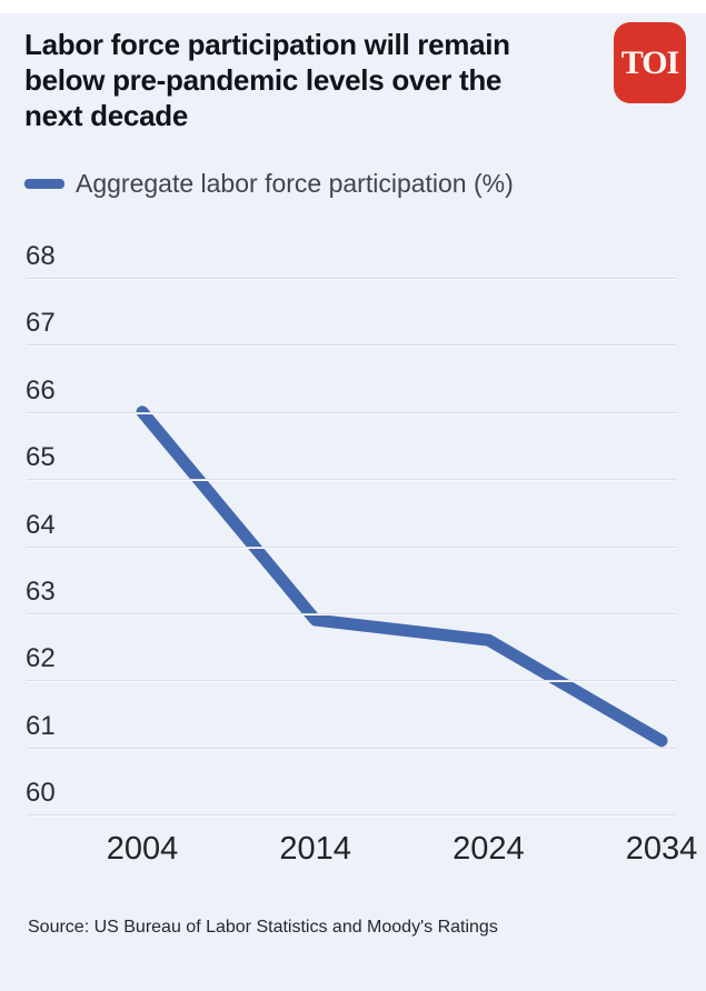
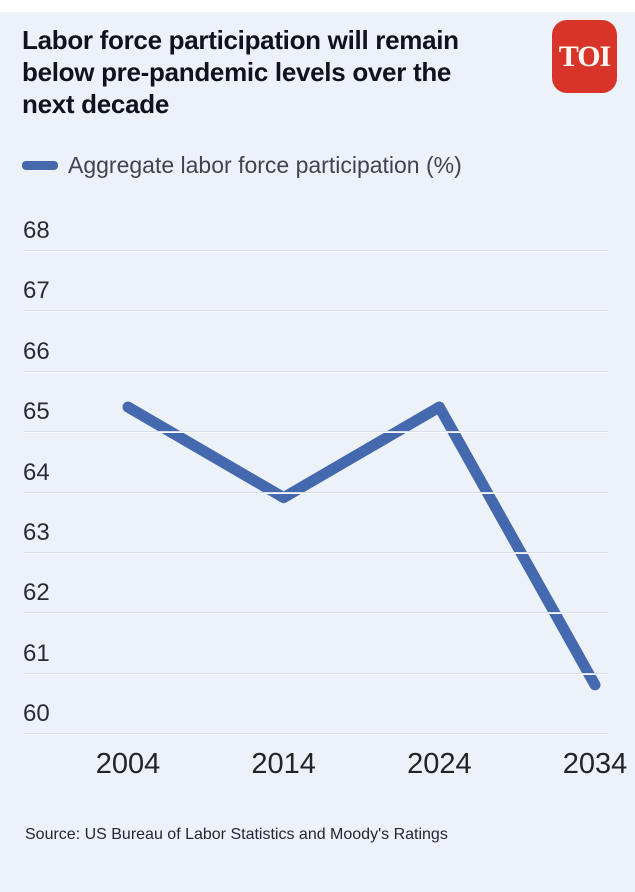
2004: 66.0 -> 65.4
2014: 62.9 -> 63.9
2024: 62.6 -> 65.4
2034: 61.1 -> 60.8
